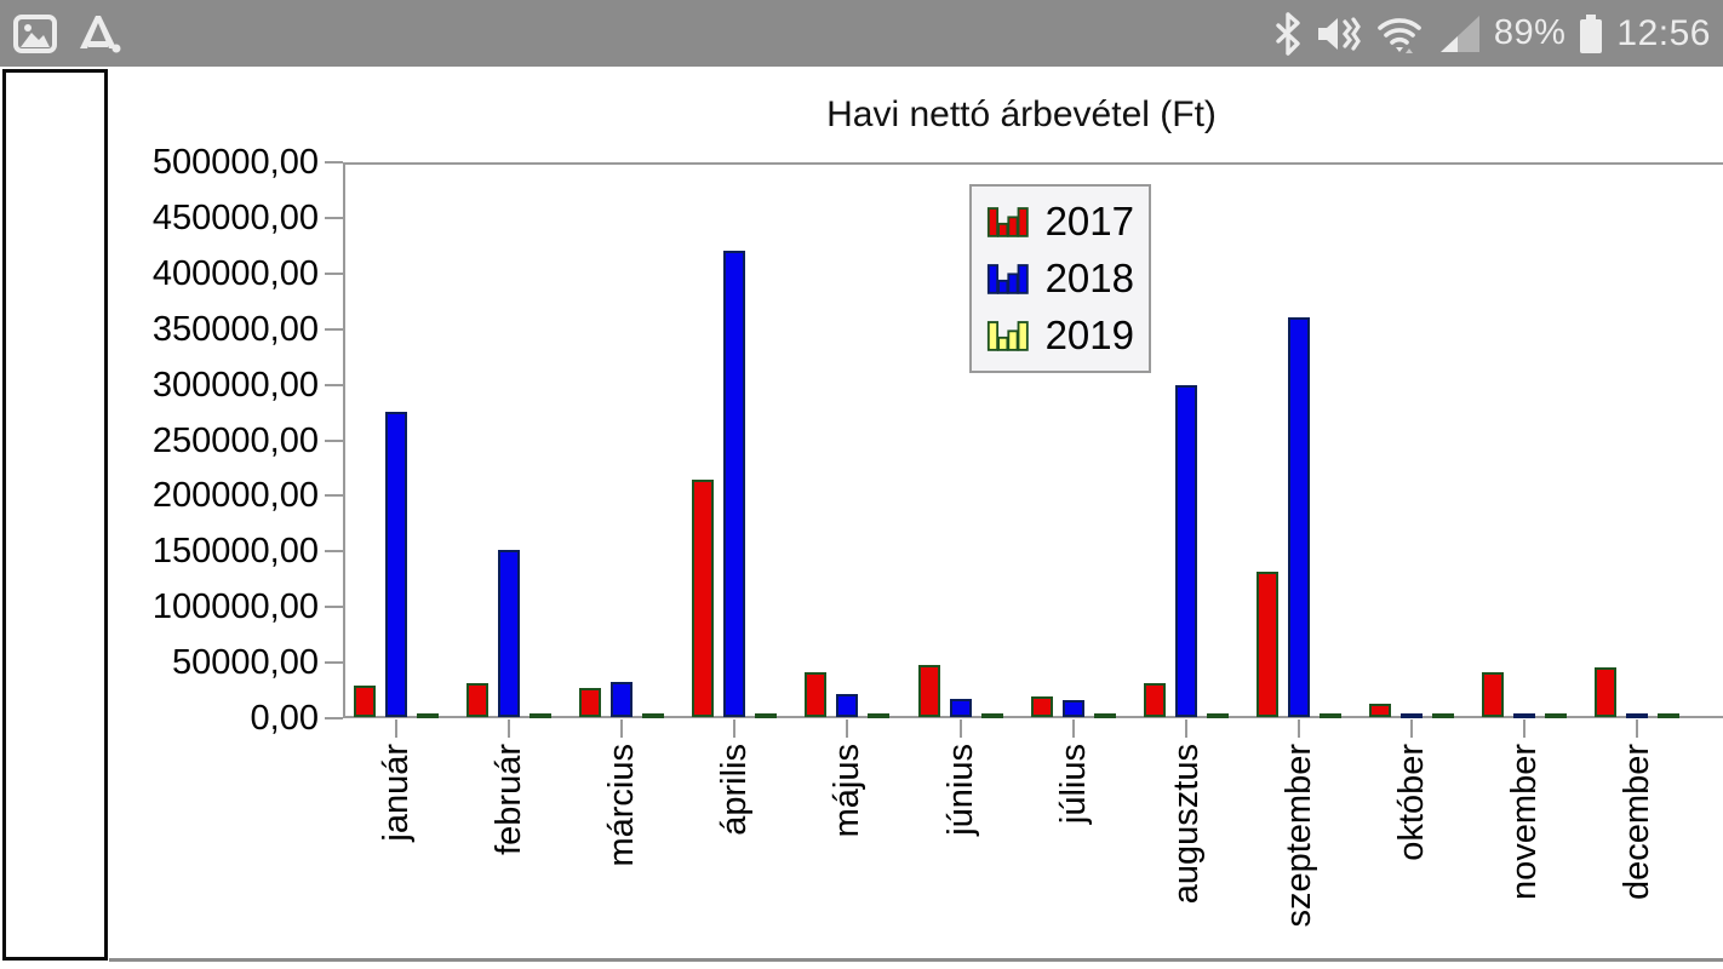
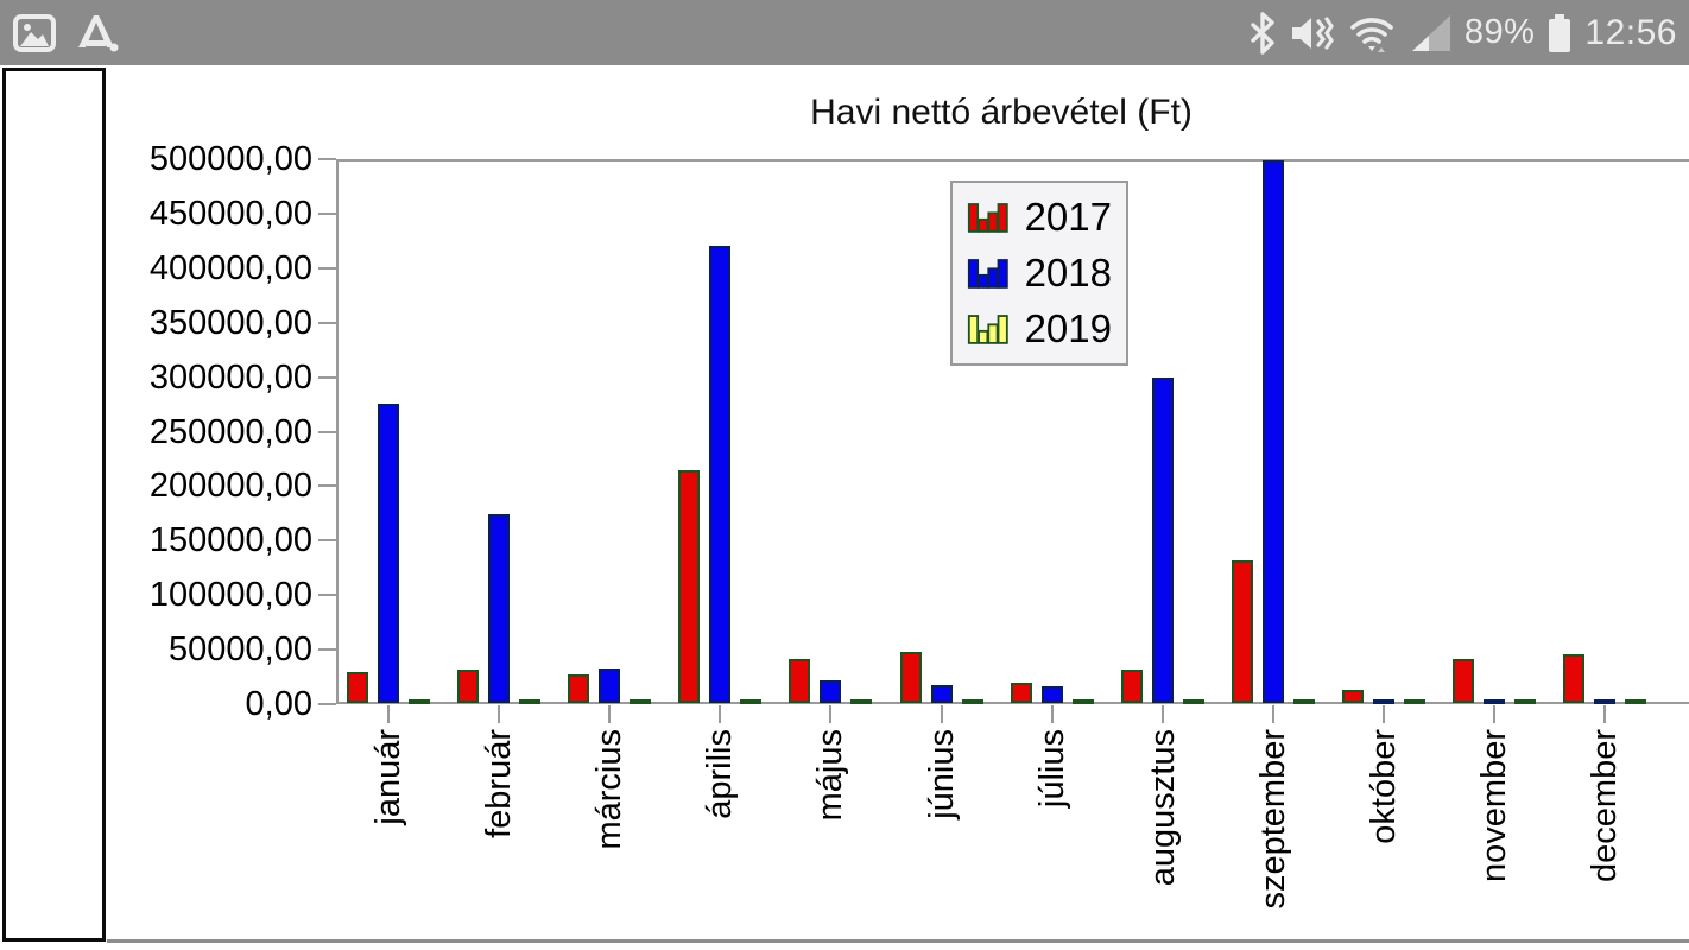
2018/február: 150000 -> 170000
2018/szeptember: 360000 -> 500000
